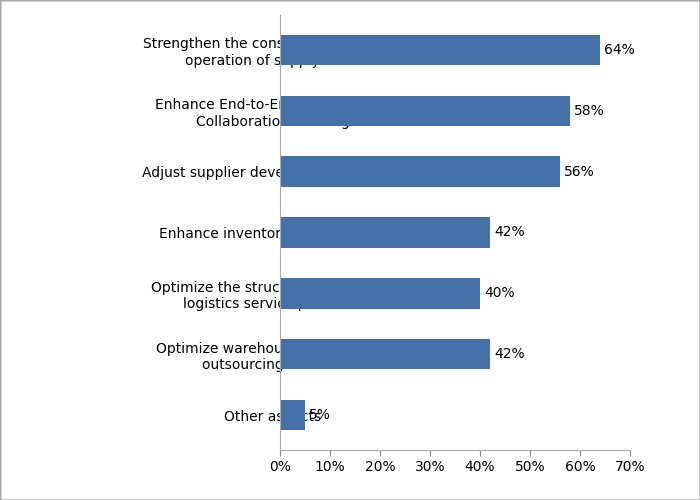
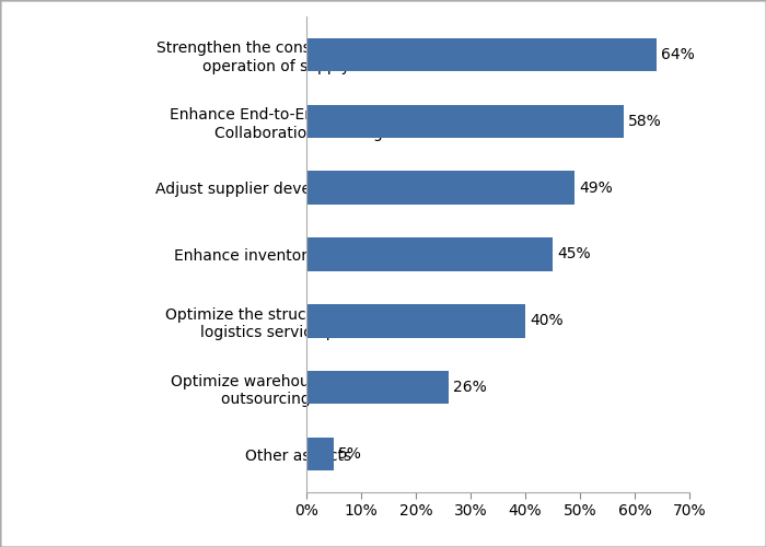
Adjust supplier development strategy: 56% -> 49%
Enhance inventory management: 42% -> 45%
Optimize warehousing operations outsourcing services: 42% -> 26%
